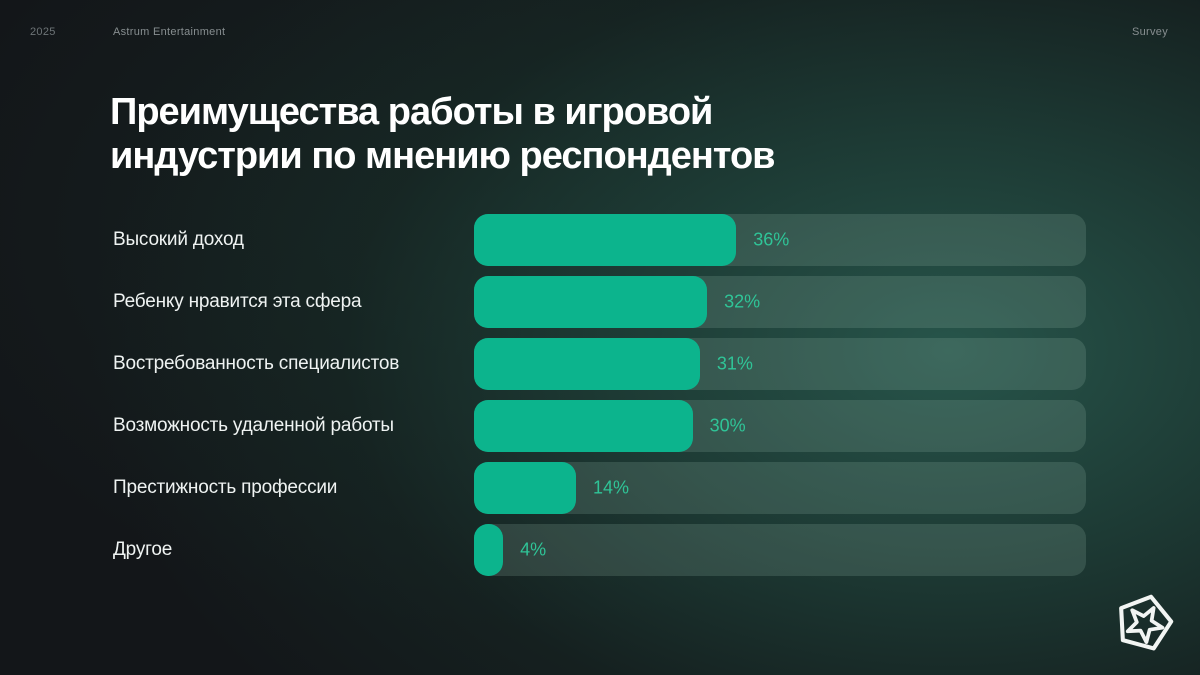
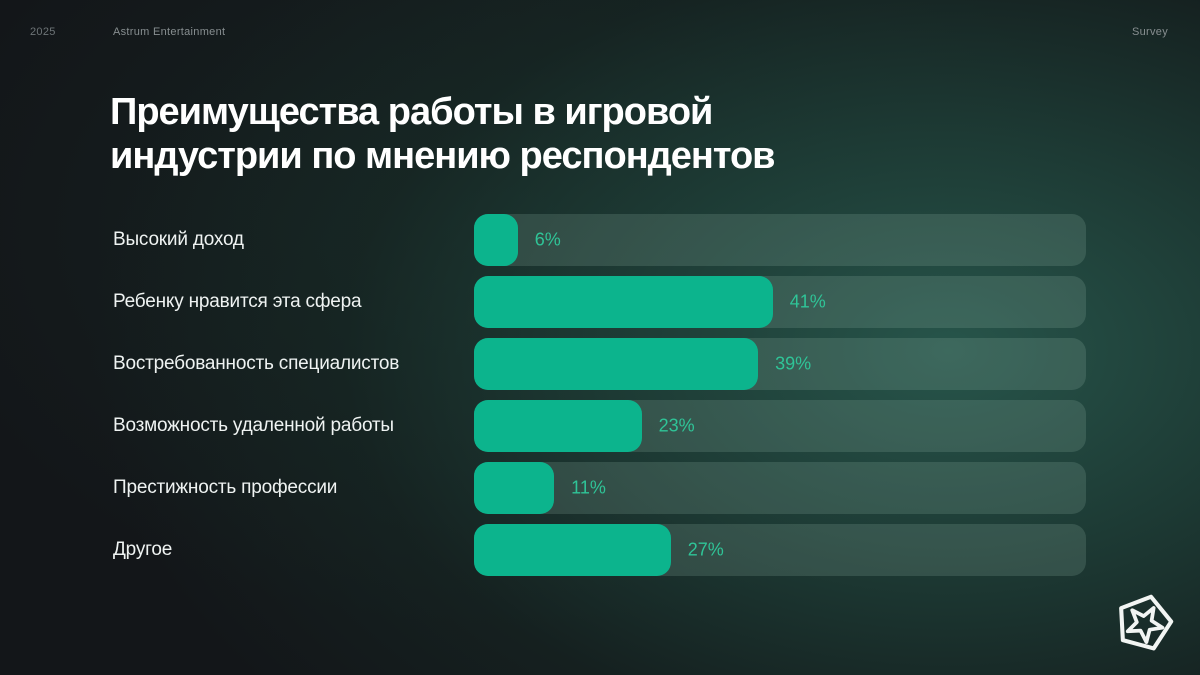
Высокий доход: 36% -> 6%
Ребенку нравится эта сфера: 32% -> 41%
Востребованность специалистов: 31% -> 39%
Возможность удаленной работы: 30% -> 23%
Престижность профессии: 14% -> 11%
Другое: 4% -> 27%
